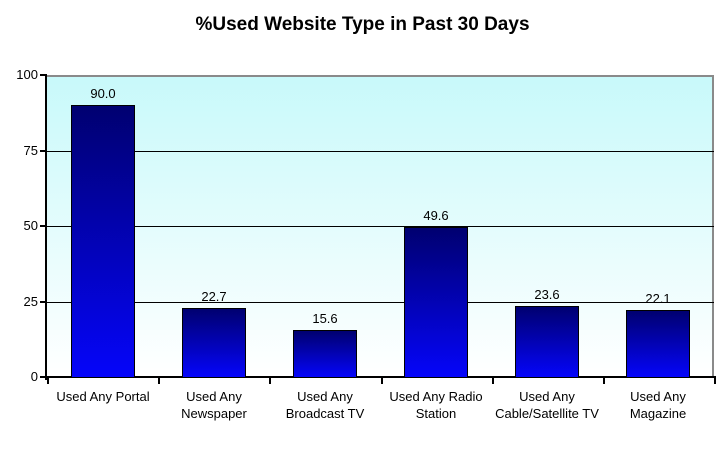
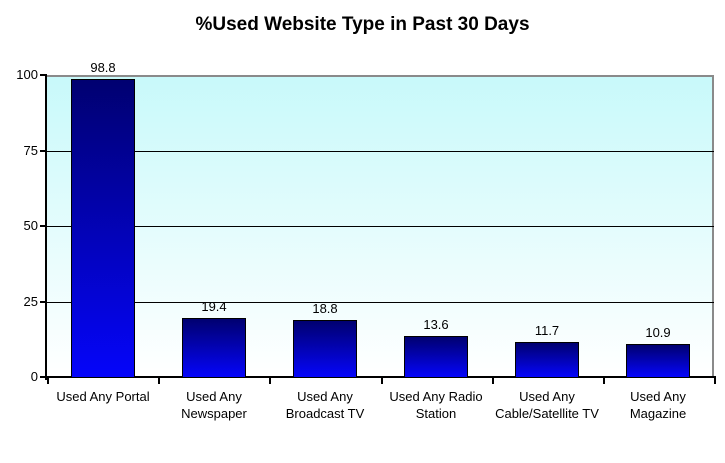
Used Any Portal: 90.0 -> 98.8
Used Any Newspaper: 22.7 -> 19.4
Used Any Broadcast TV: 15.6 -> 18.8
Used Any Radio Station: 49.6 -> 13.6
Used Any Cable/Satellite TV: 23.6 -> 11.7
Used Any Magazine: 22.1 -> 10.9
